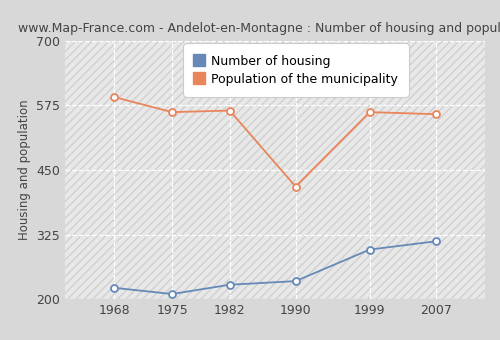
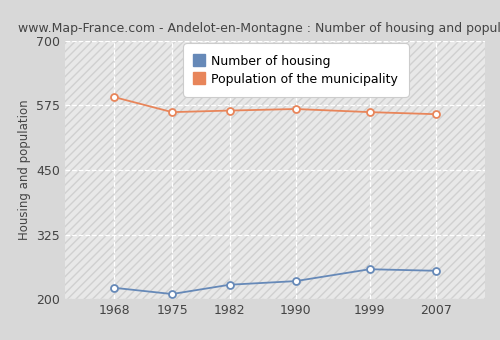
Population of the municipality/1990: 418 -> 568
Number of housing/1999: 296 -> 258
Number of housing/2007: 312 -> 255
